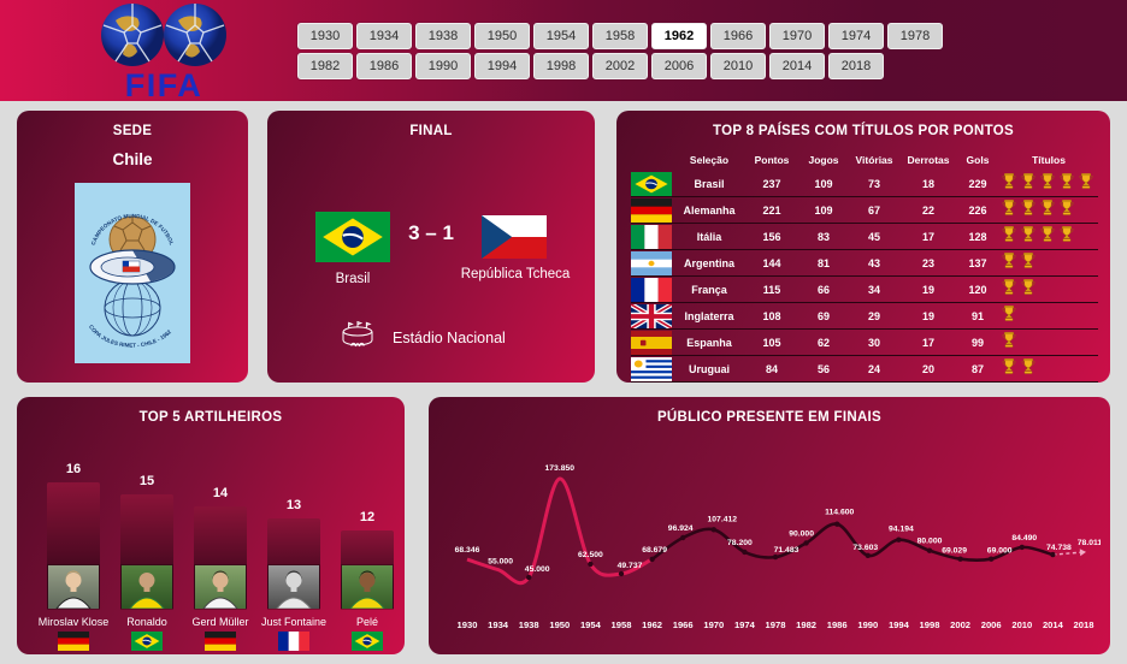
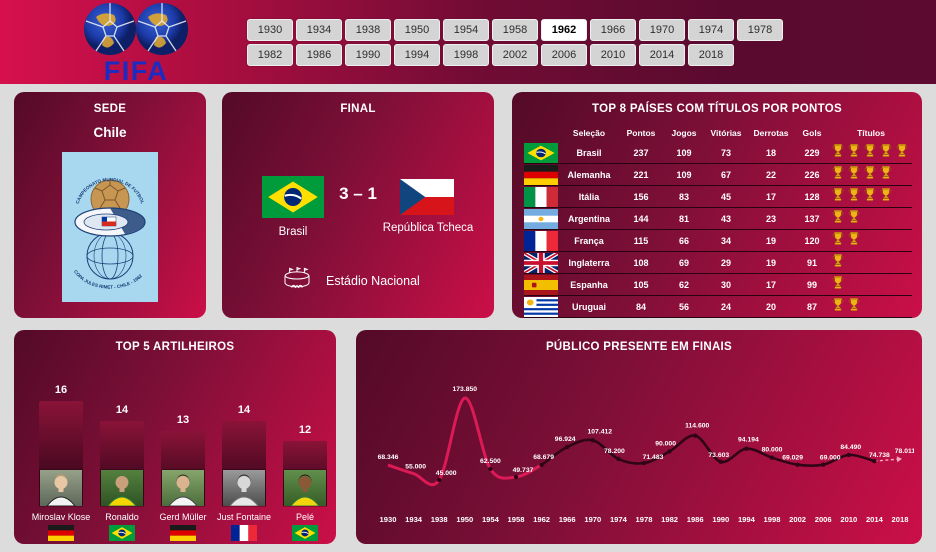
TOP 5 ARTILHEIROS/Ronaldo: 15 -> 14
TOP 5 ARTILHEIROS/Gerd Müller: 14 -> 13
TOP 5 ARTILHEIROS/Just Fontaine: 13 -> 14
